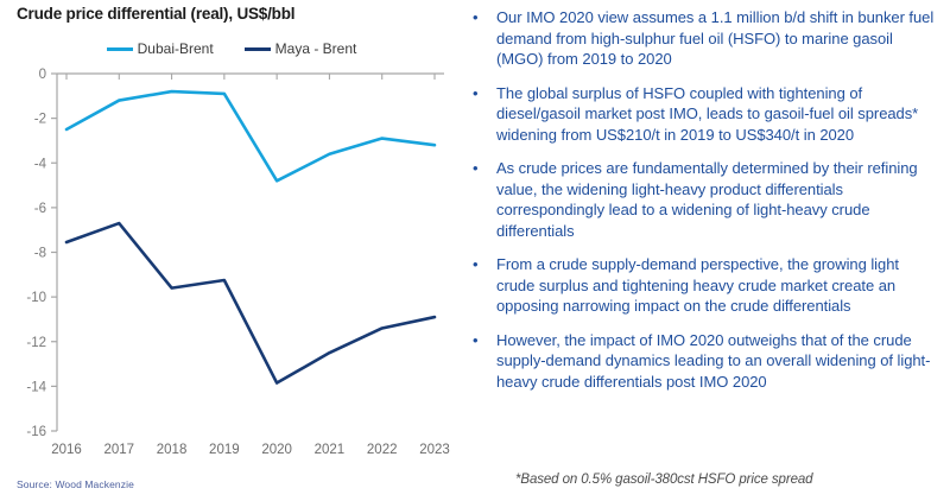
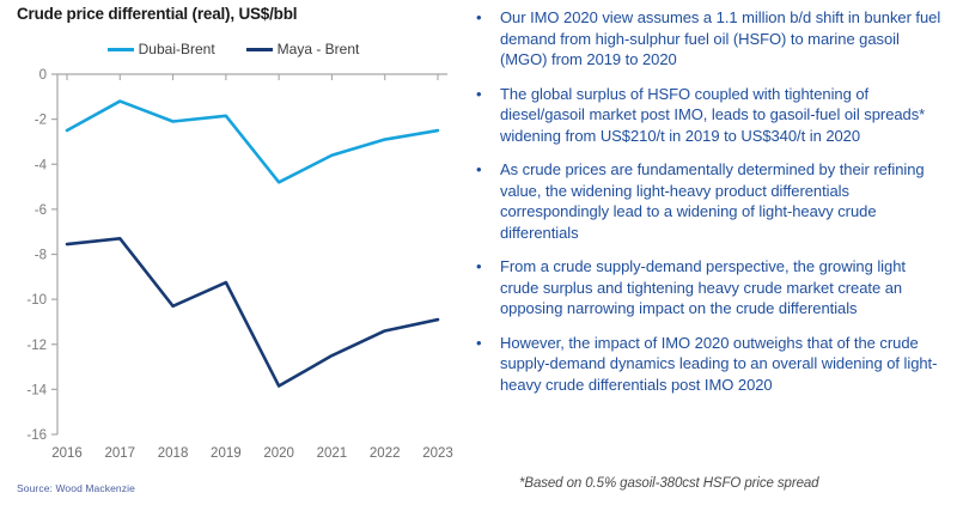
Maya - Brent/2017: -6.7 -> -7.3
Dubai-Brent/2018: -0.8 -> -2.1
Maya - Brent/2018: -9.6 -> -10.3
Dubai-Brent/2019: -0.9 -> -1.9
Dubai-Brent/2023: -3.2 -> -2.5
